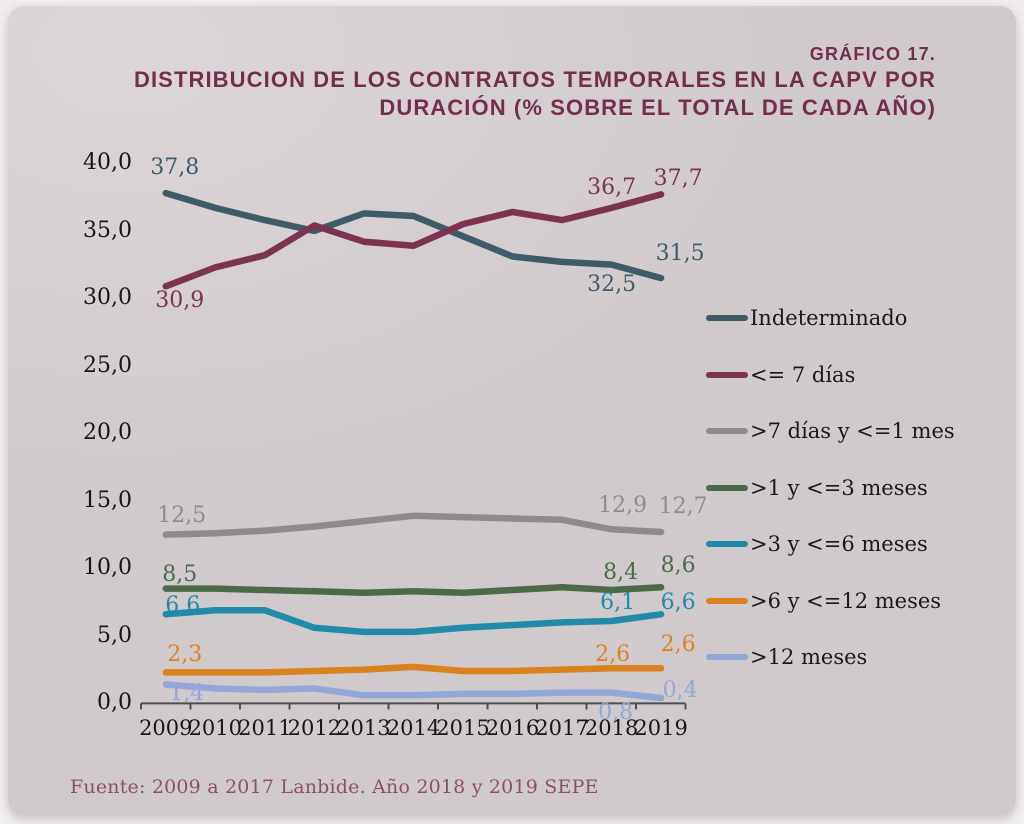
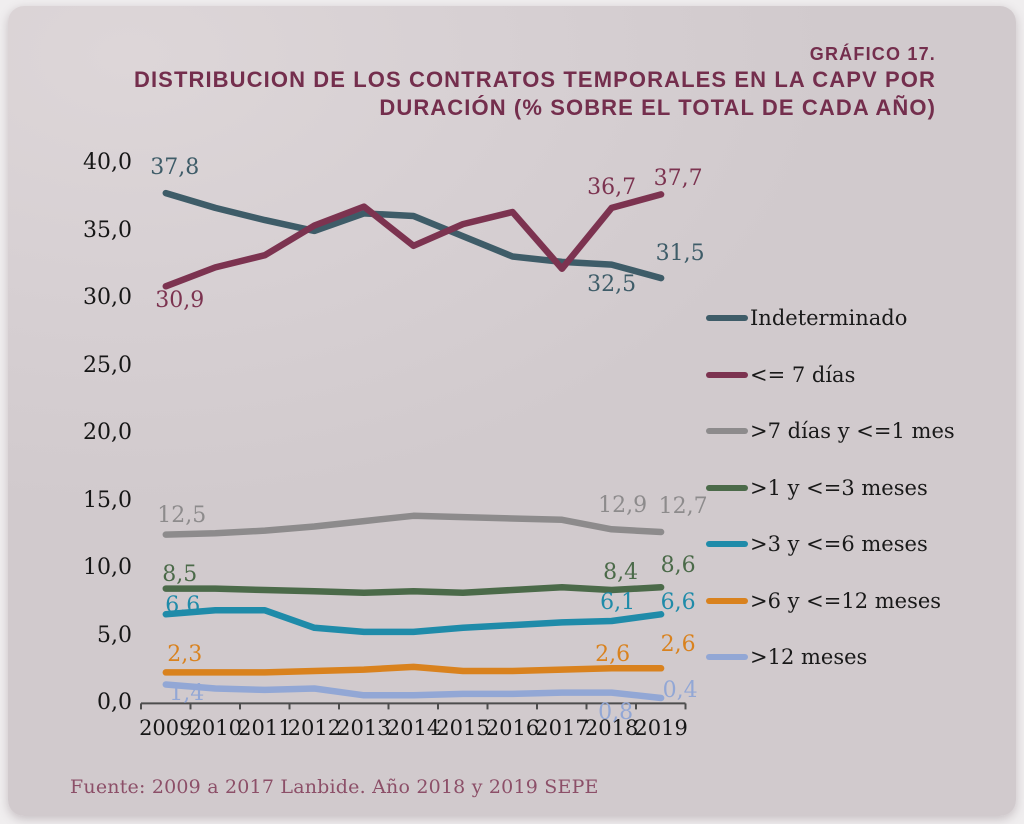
<= 7 días/2013: 34,2 -> 36,8
<= 7 días/2017: 35,8 -> 32,2
